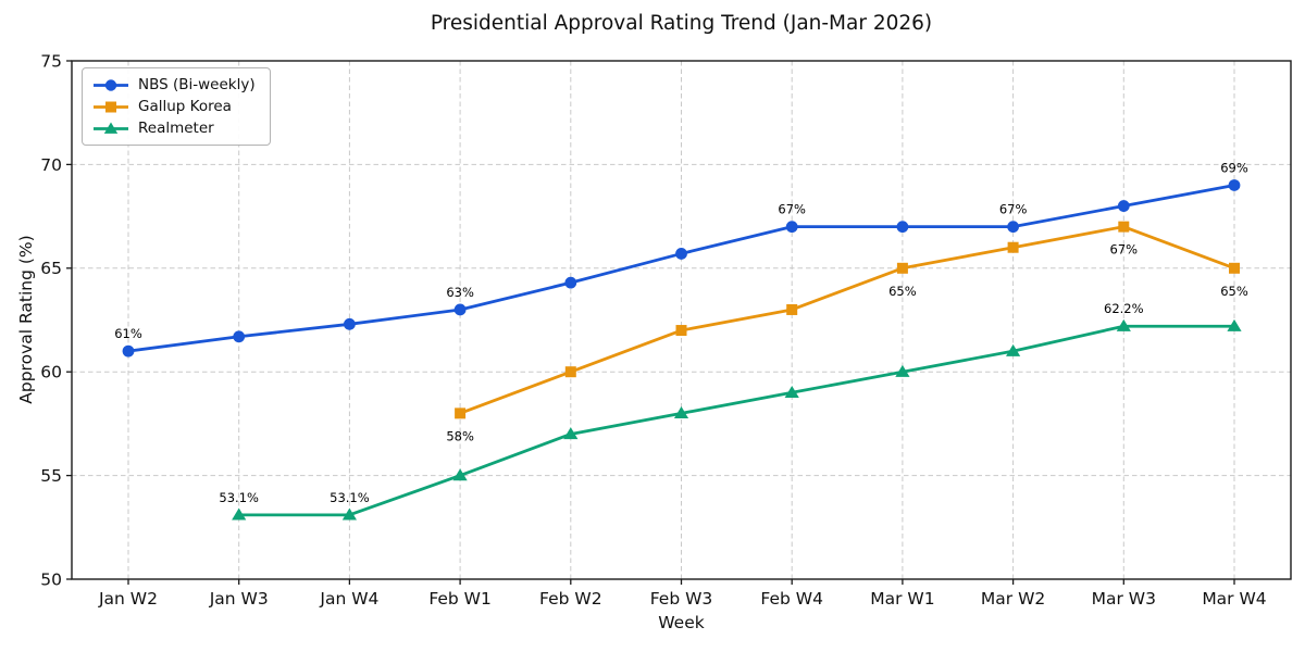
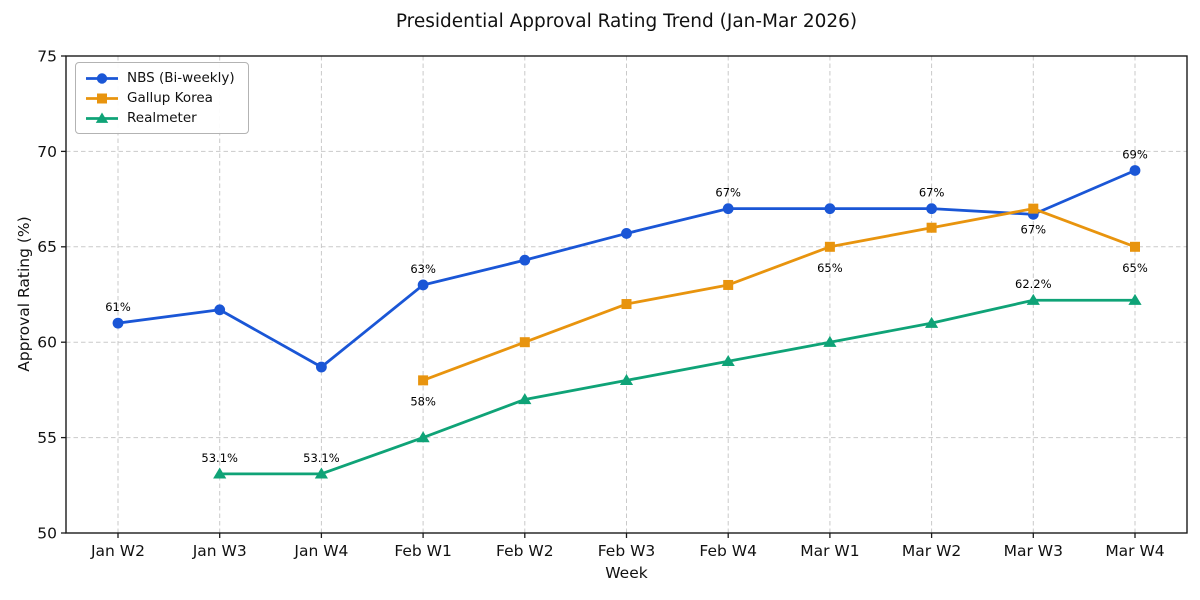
NBS (Bi-weekly)/Jan W4: 62.3 -> 58.7
NBS (Bi-weekly)/Mar W3: 68.0 -> 66.7
